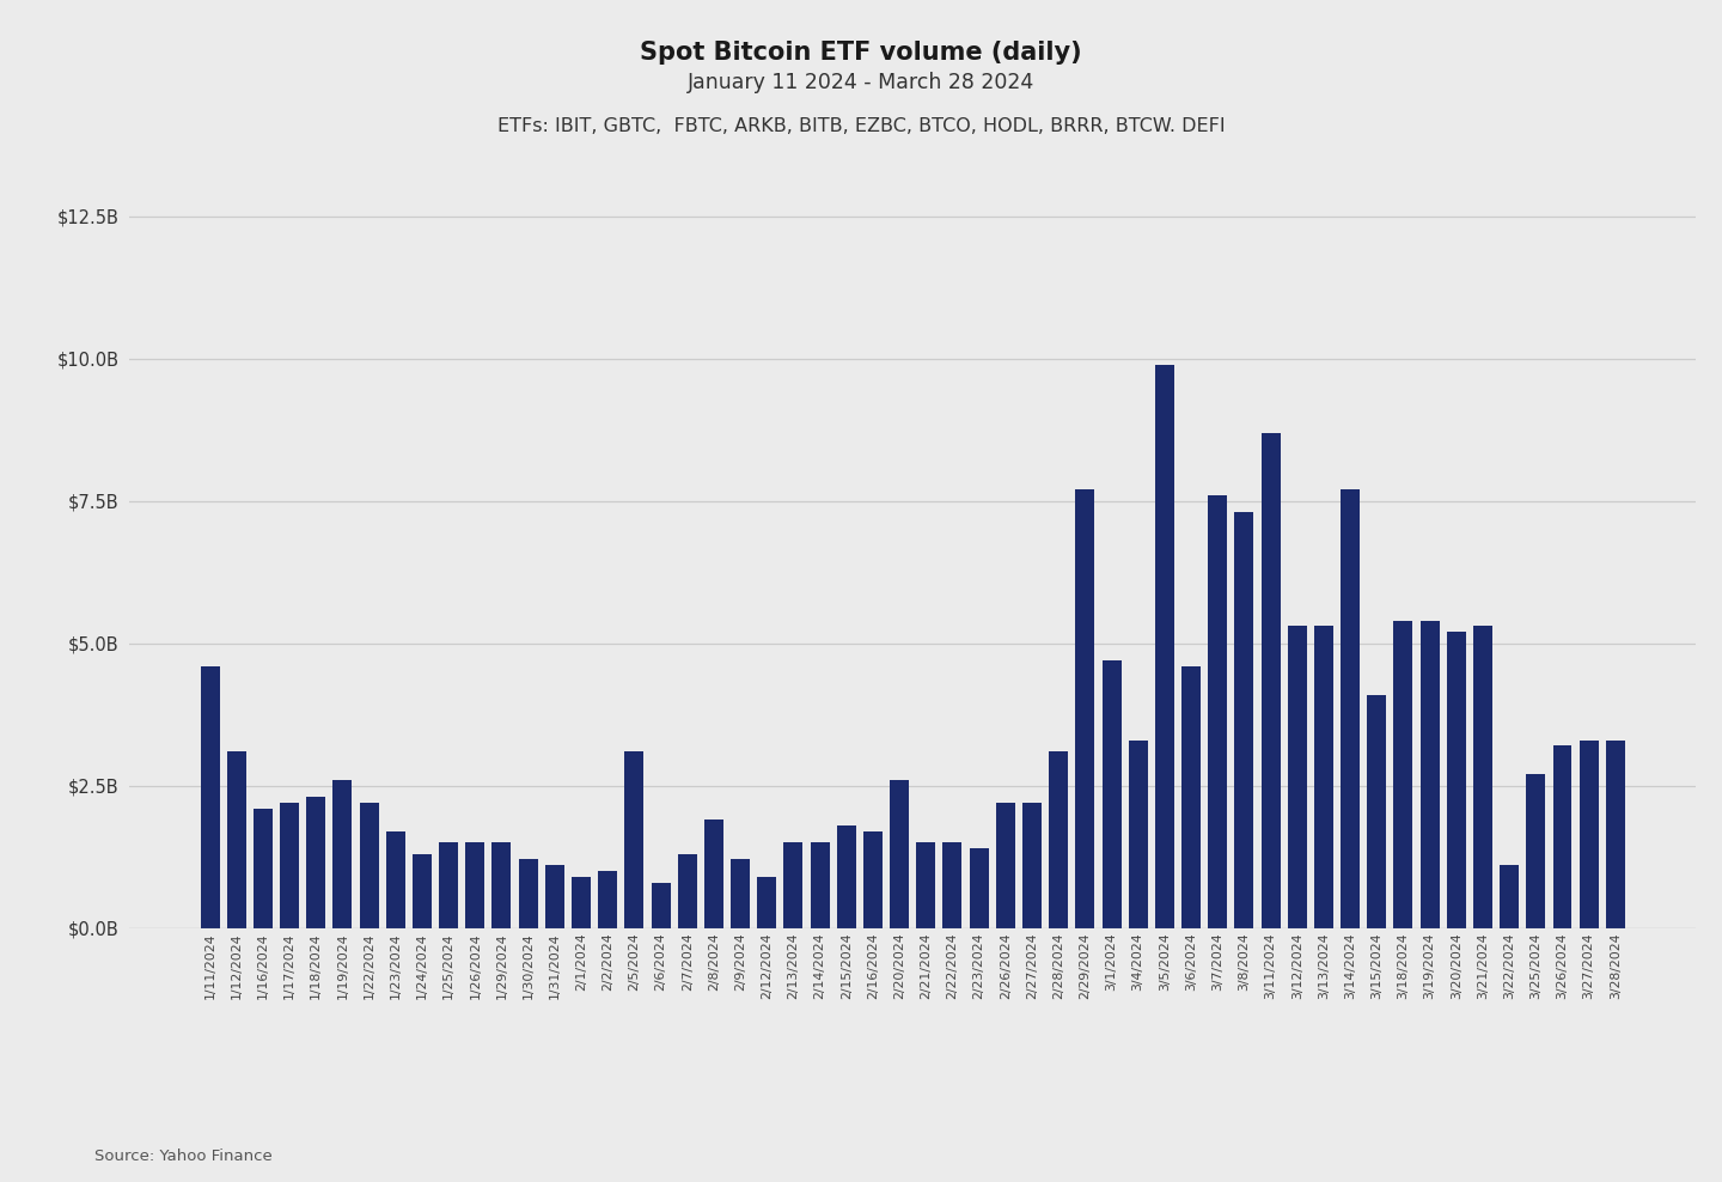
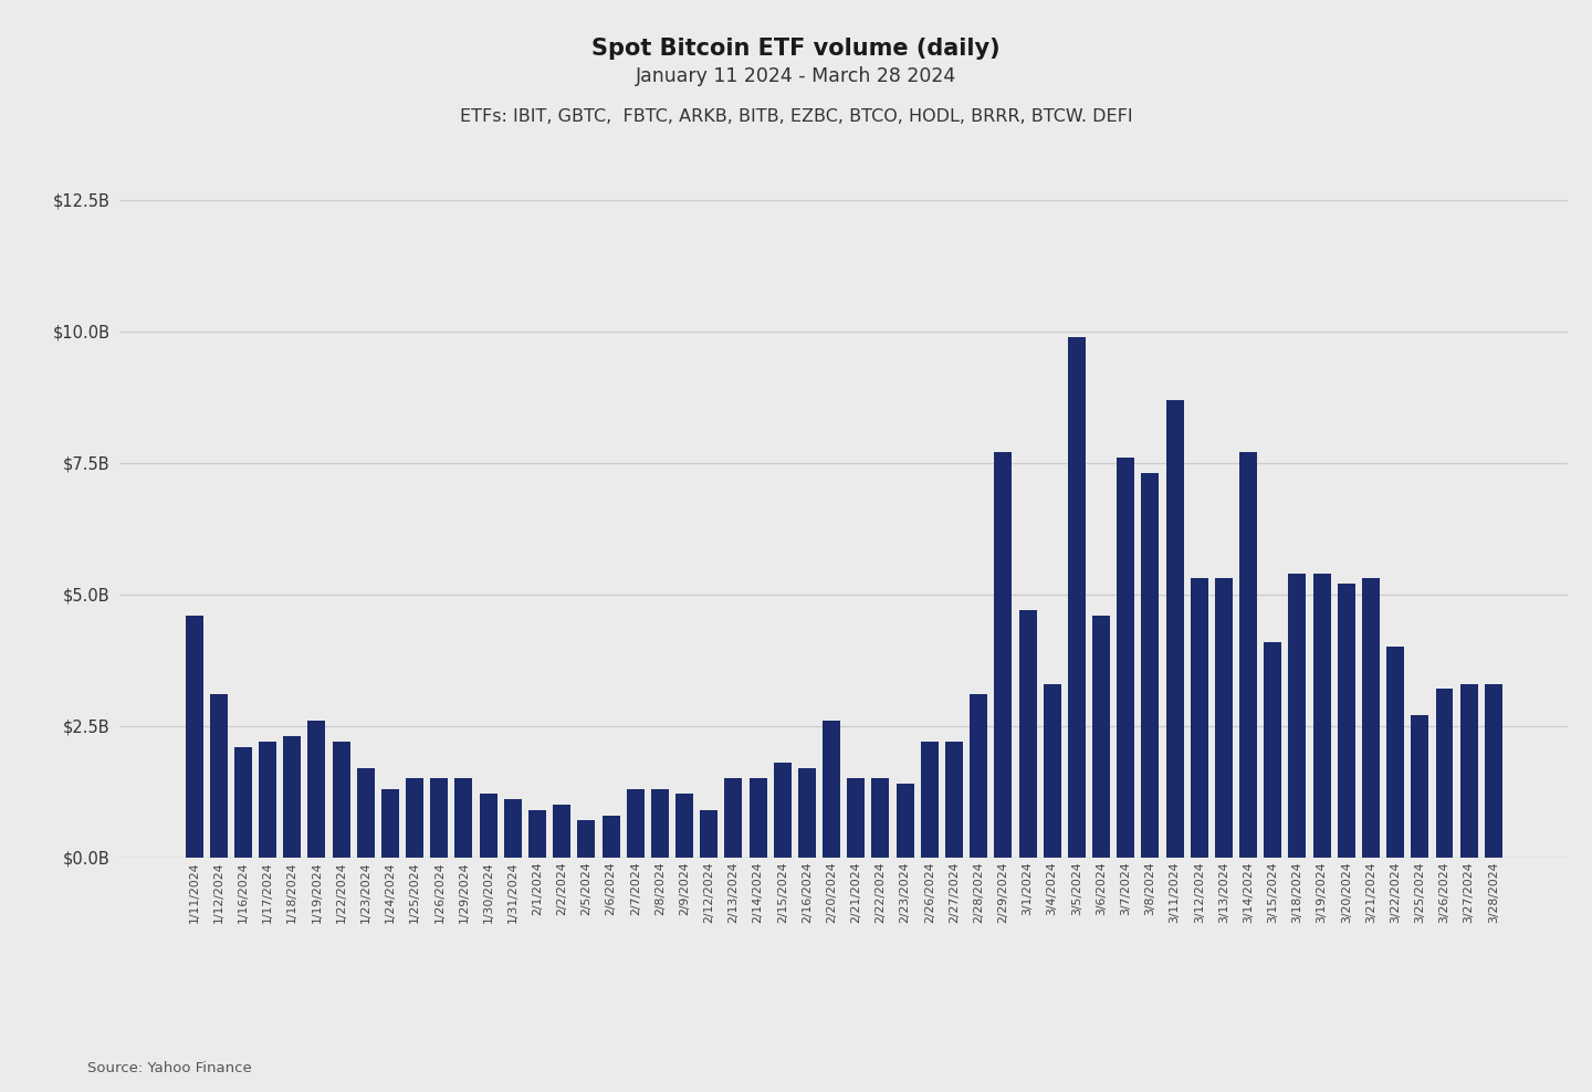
2/5/2024: $3.1B -> $0.7B
2/8/2024: $1.9B -> $1.3B
3/22/2024: $1.1B -> $4.0B
